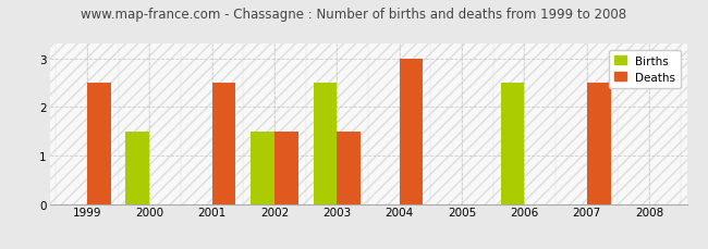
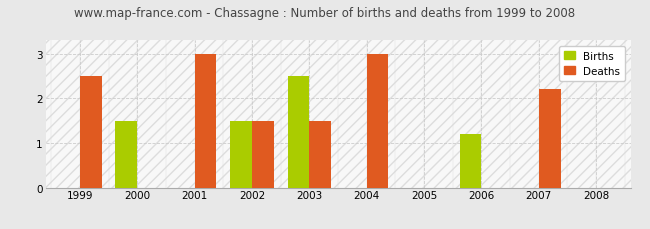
Deaths/2001: 2.5 -> 3.0
Births/2006: 2.5 -> 1.2
Deaths/2007: 2.5 -> 2.2
